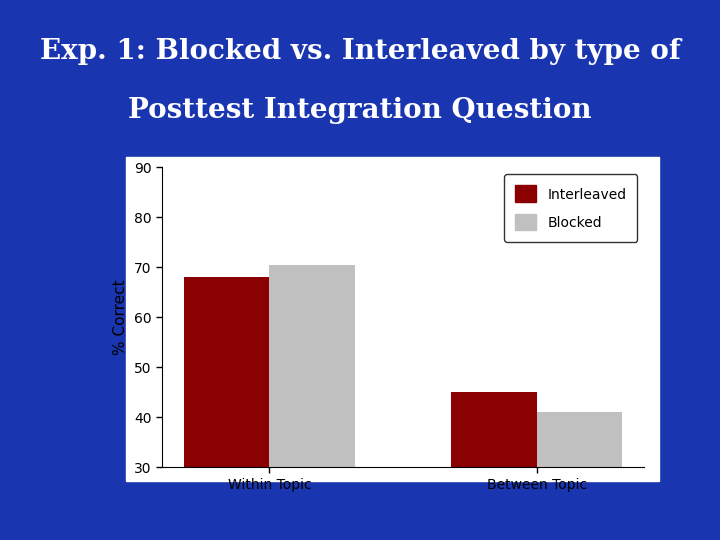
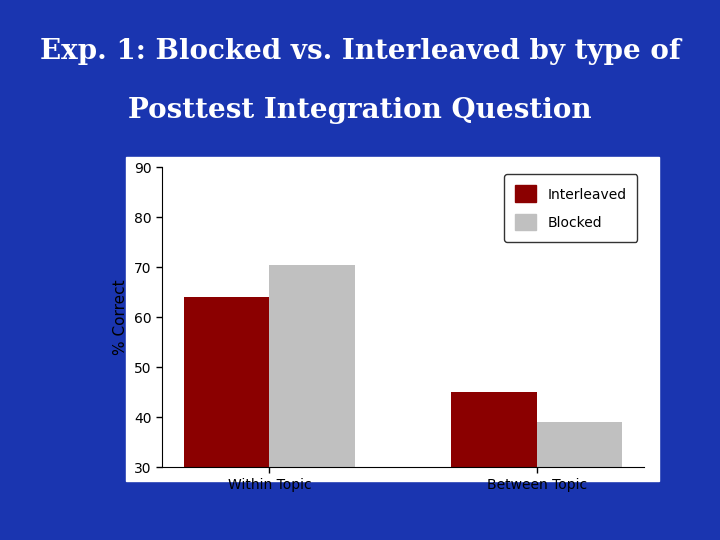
Interleaved/Within Topic: 68 -> 64
Blocked/Between Topic: 41.0 -> 39.0
